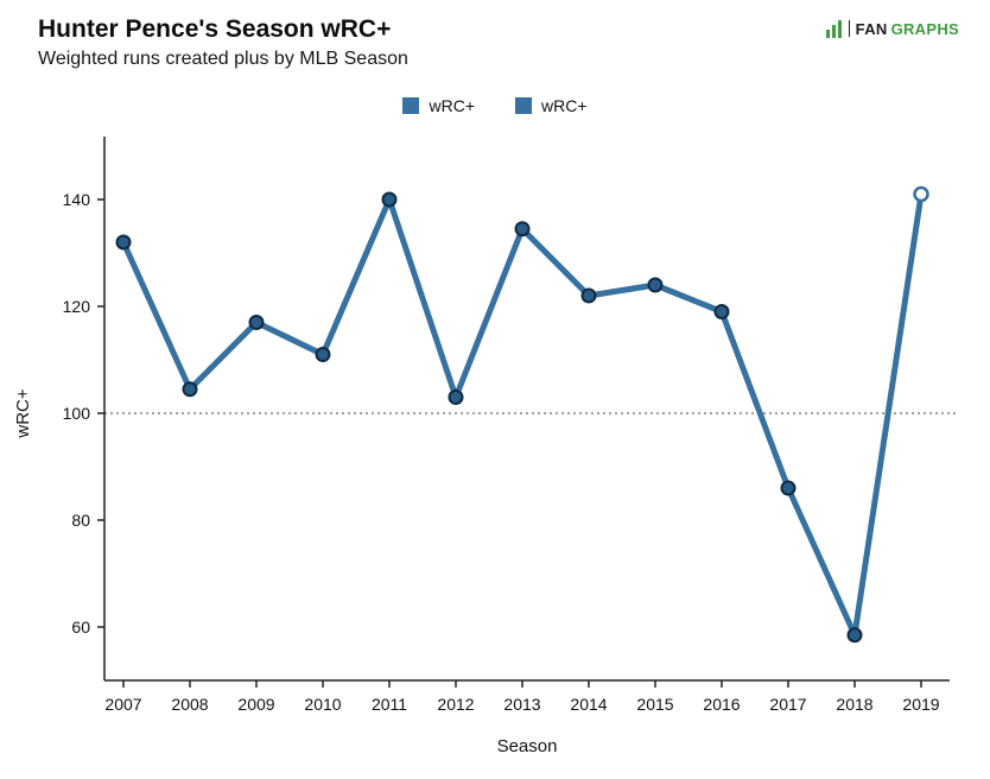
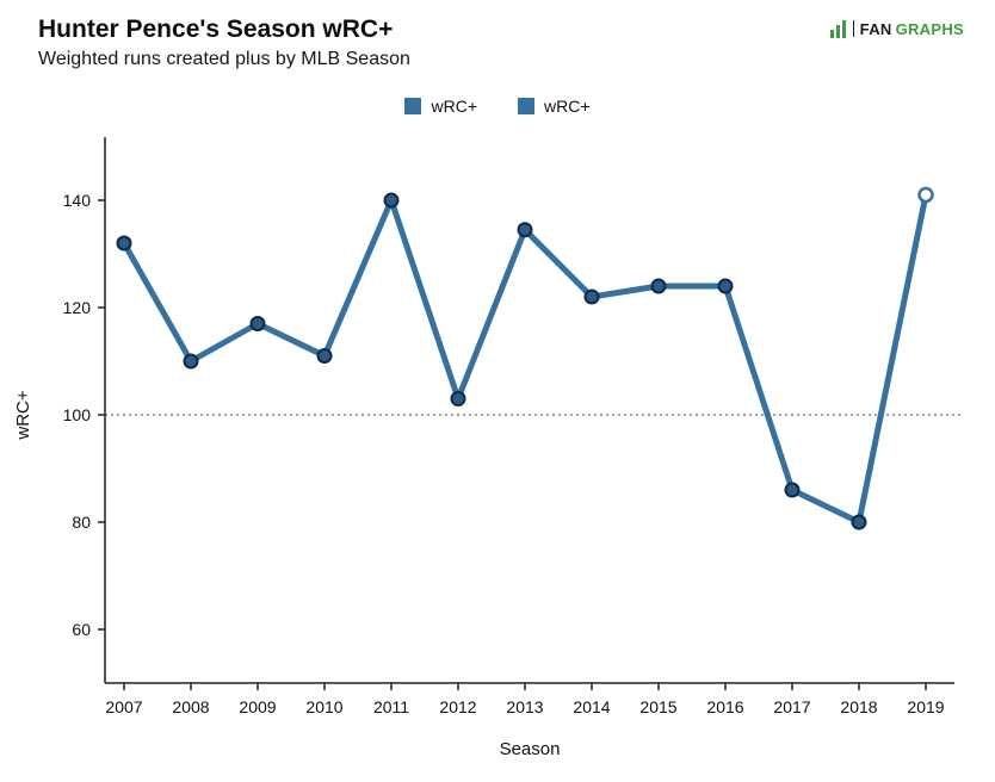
2008: 104 -> 110
2016: 119 -> 124
2018: 58 -> 80
